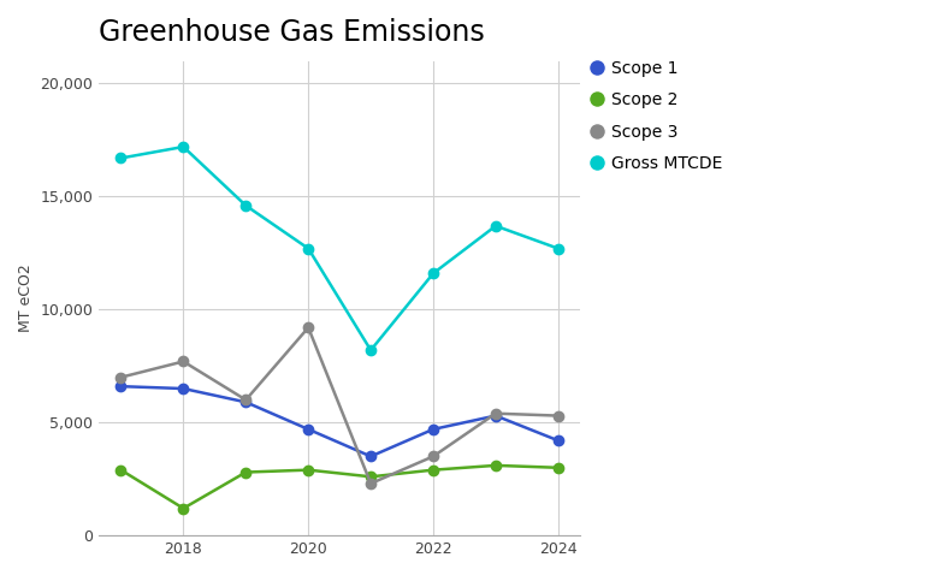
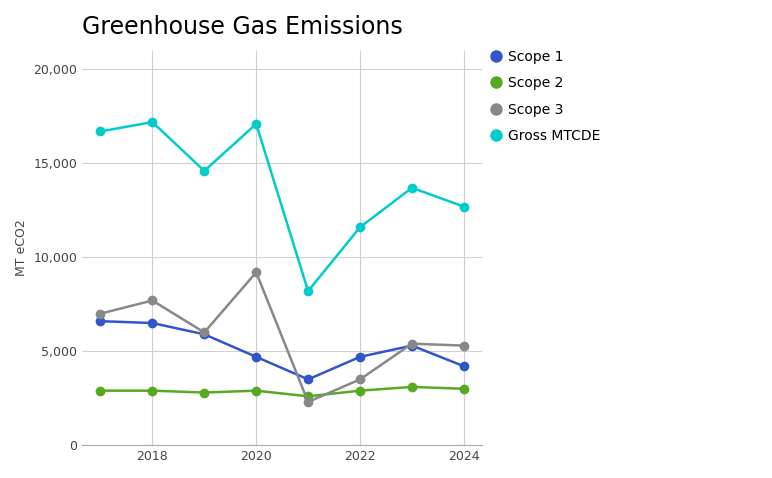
Scope 2/2018: 1,200 -> 2,900
Gross MTCDE/2020: 12,700 -> 17,100
